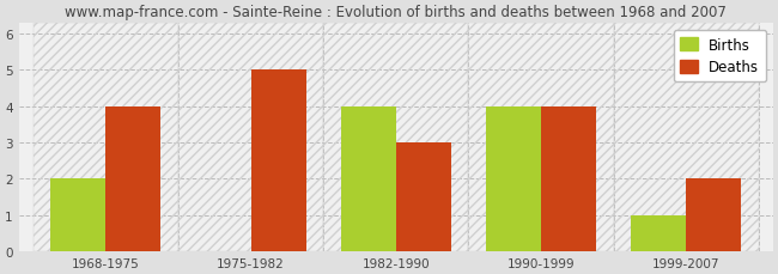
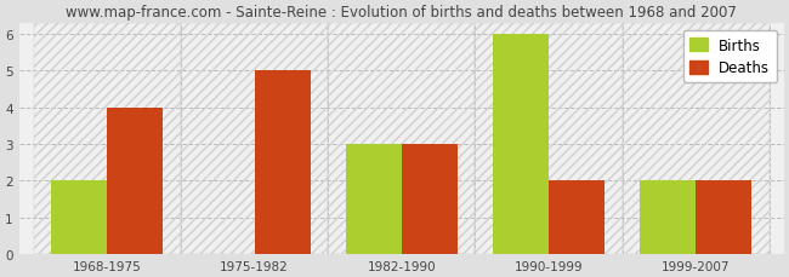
Births/1982-1990: 4 -> 3
Births/1990-1999: 4 -> 6
Deaths/1990-1999: 4 -> 2
Births/1999-2007: 1 -> 2
